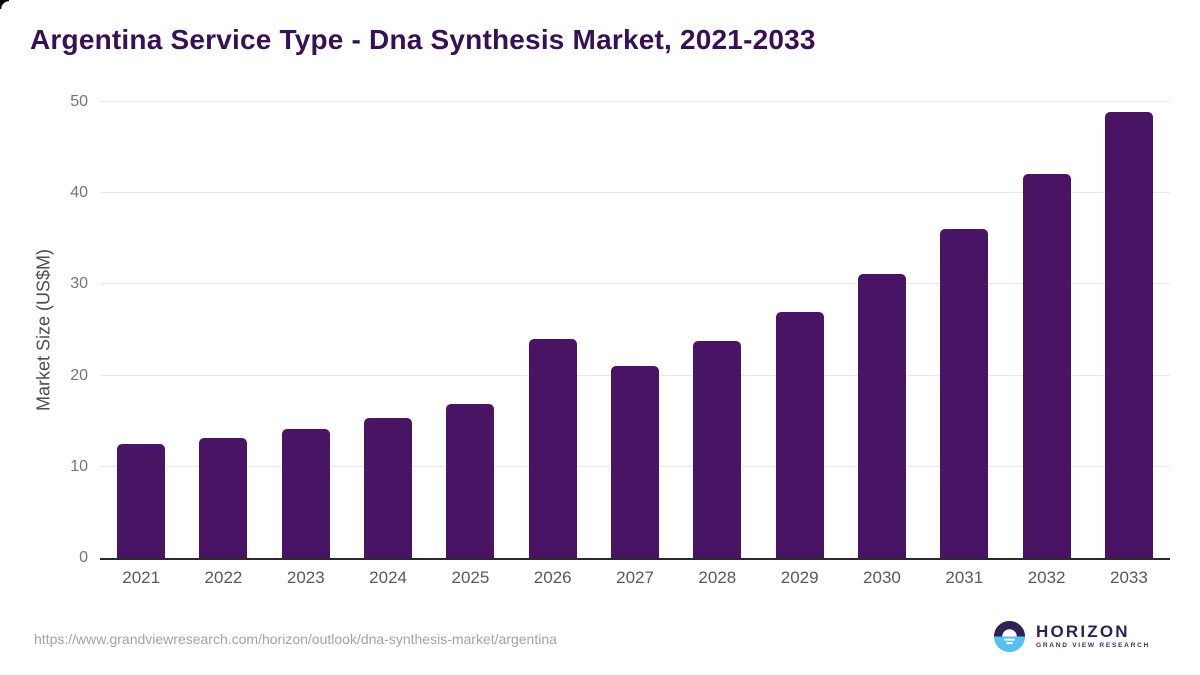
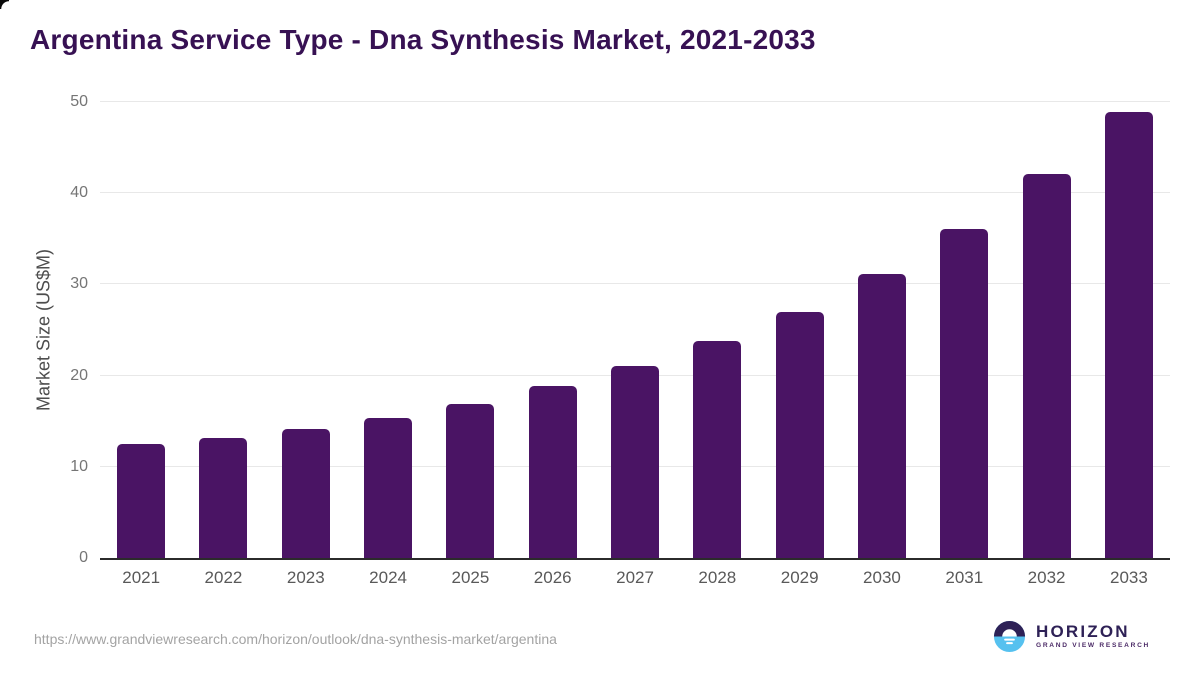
2026: 24 -> 19
